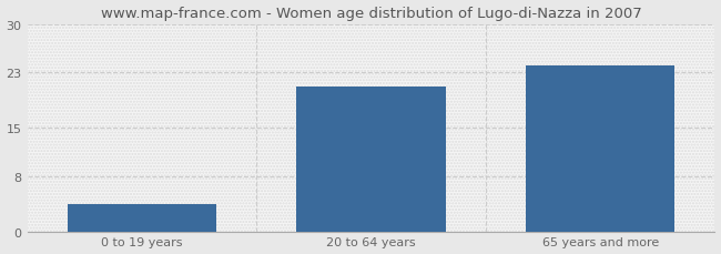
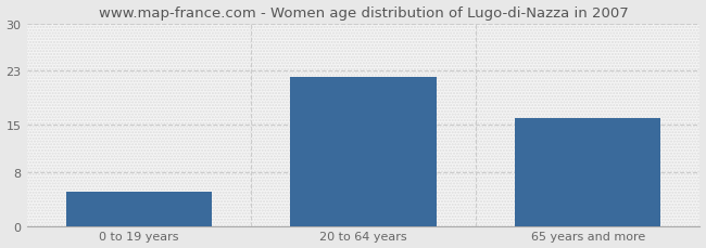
0 to 19 years: 4 -> 5
20 to 64 years: 21 -> 22
65 years and more: 24 -> 16
